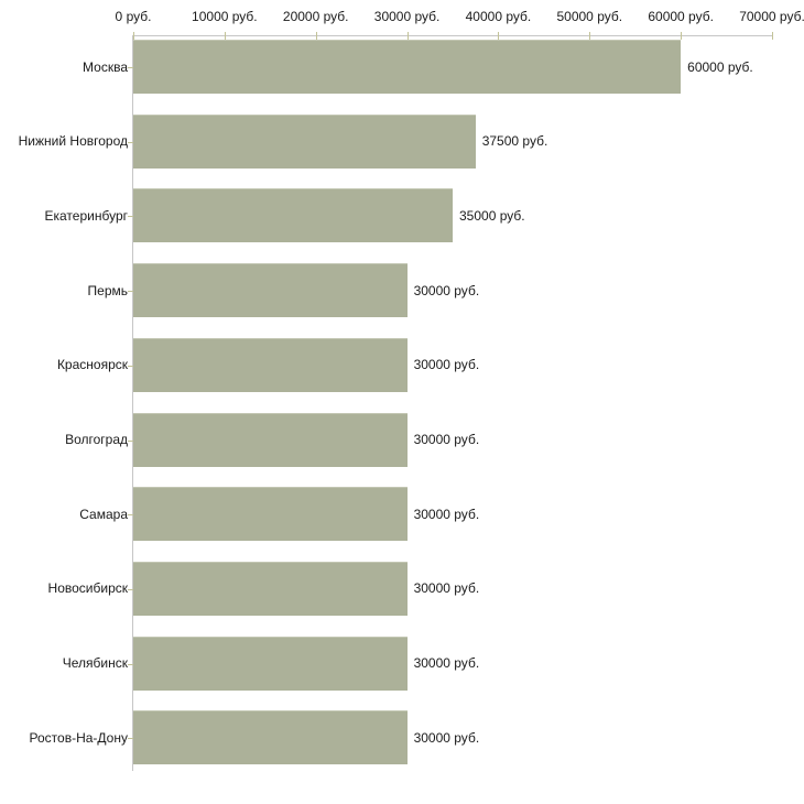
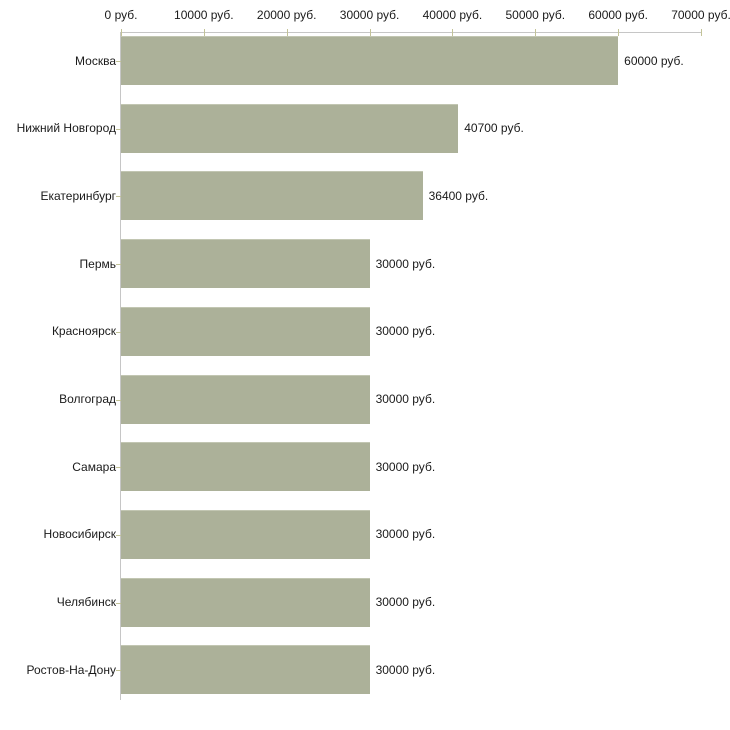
Нижний Новгород: 37500 -> 40700
Екатеринбург: 35000 -> 36400
